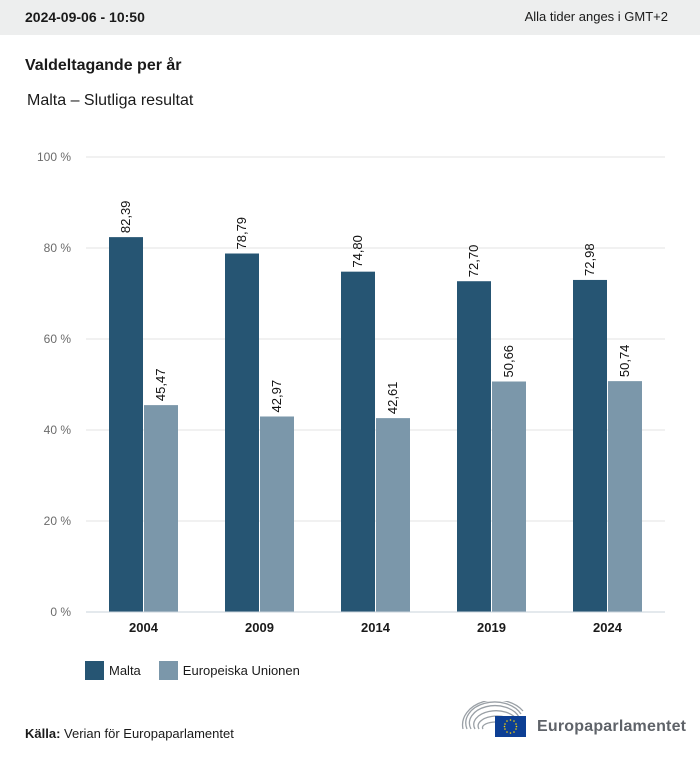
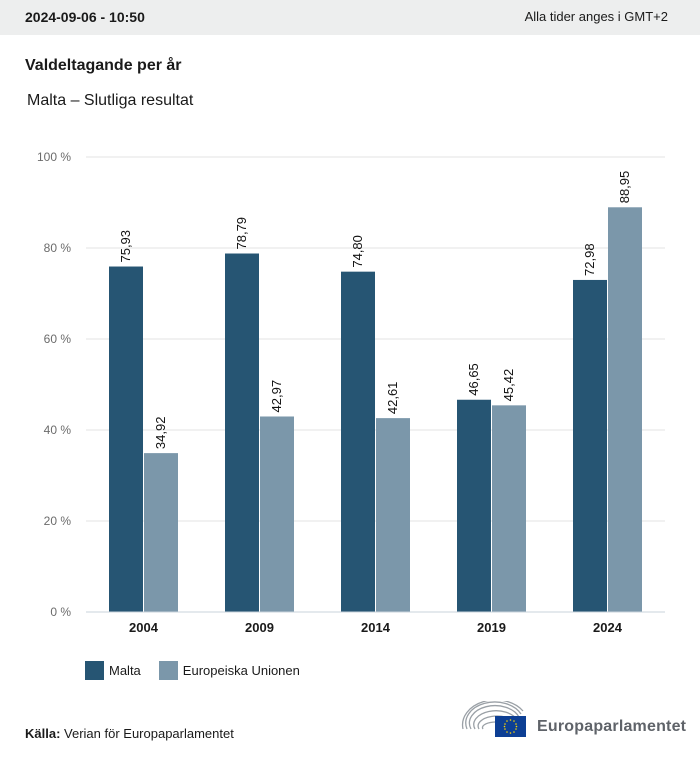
Malta/2004: 82,39 -> 75,93
Europeiska Unionen/2004: 45,47 -> 34,92
Malta/2019: 72,70 -> 46,65
Europeiska Unionen/2019: 50,66 -> 45,42
Europeiska Unionen/2024: 50,74 -> 88,95
